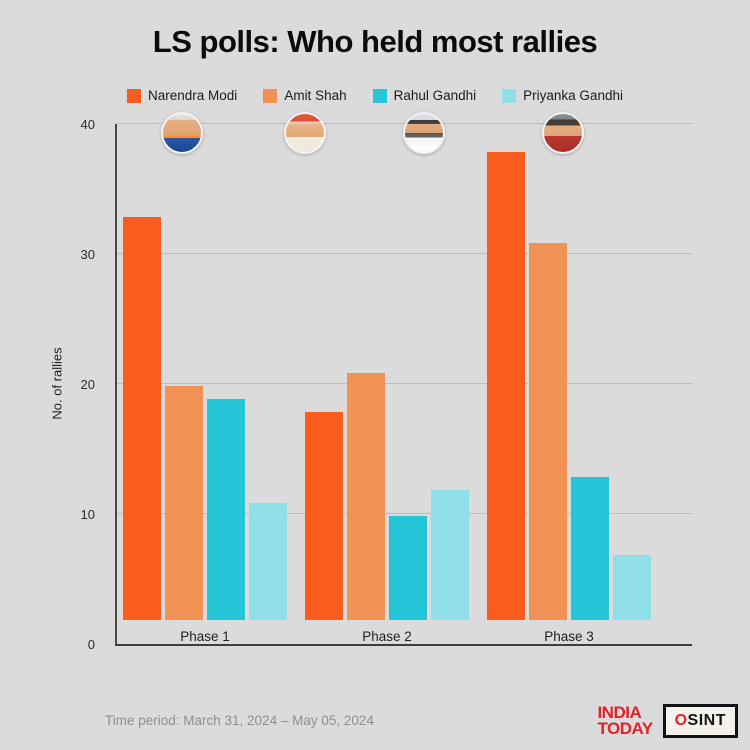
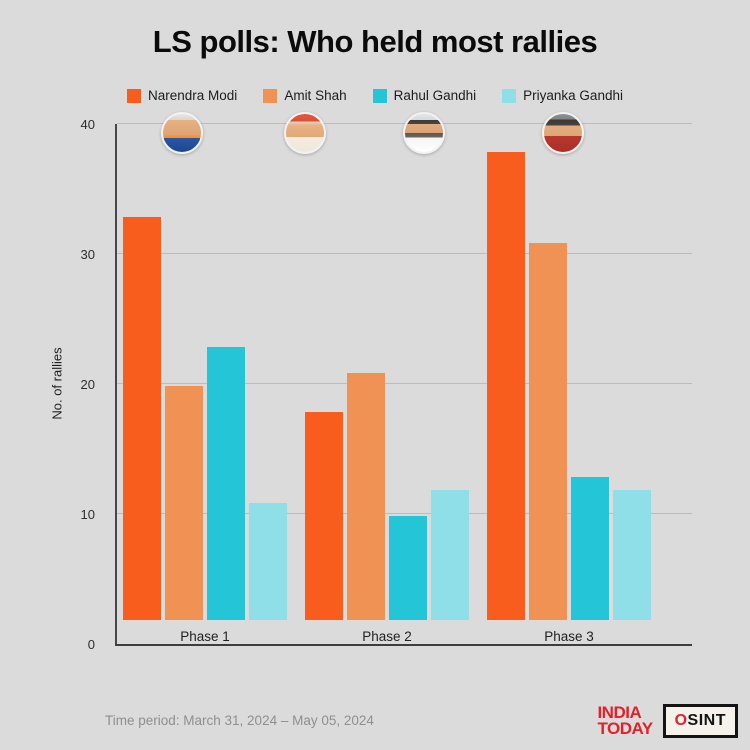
Rahul Gandhi/Phase 1: 17 -> 21
Priyanka Gandhi/Phase 3: 5 -> 10
